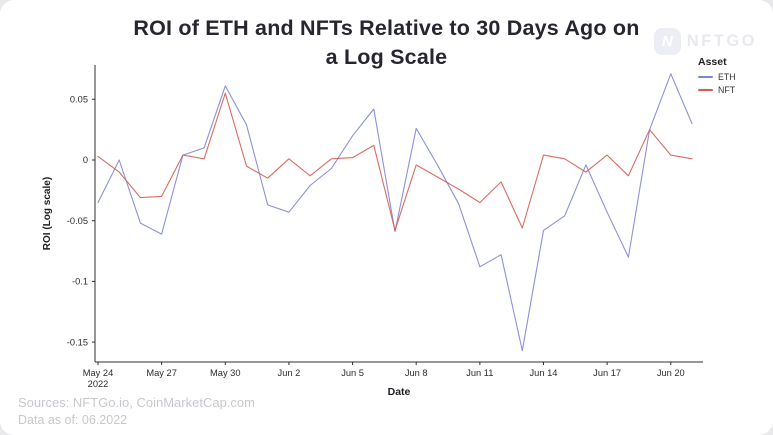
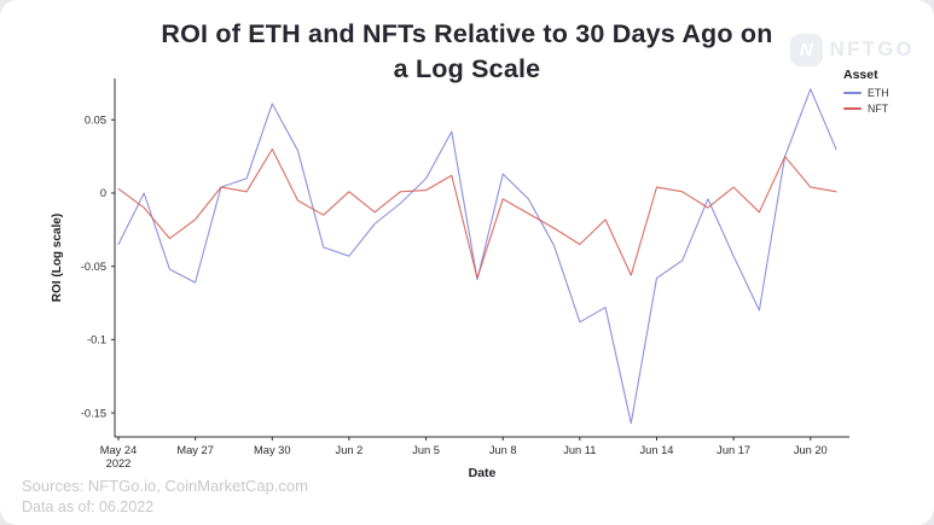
NFT/May 27: -0.030 -> -0.018
NFT/May 30: 0.055 -> 0.030
ETH/Jun 5: 0.020 -> 0.010
ETH/Jun 8: 0.026 -> 0.013
